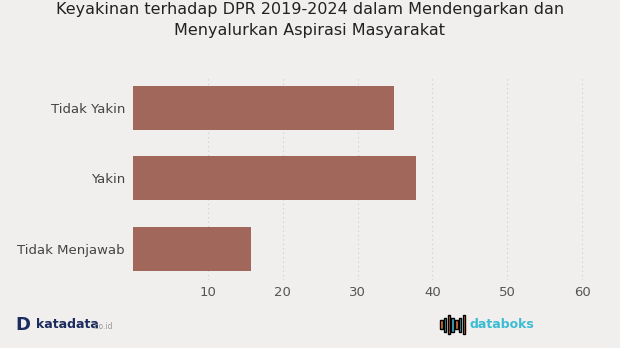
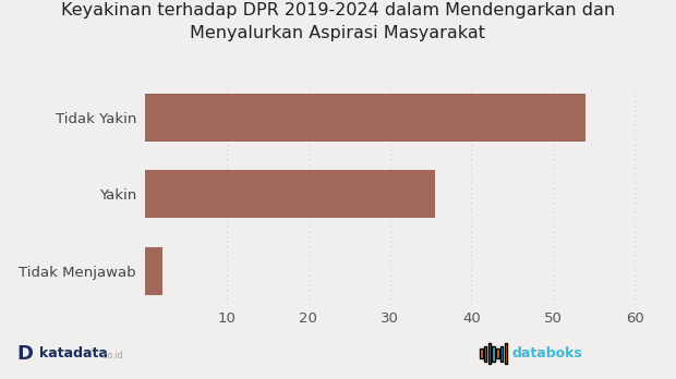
Tidak Yakin: 34.8 -> 54.0
Yakin: 37.8 -> 35.5
Tidak Menjawab: 15.8 -> 2.1
